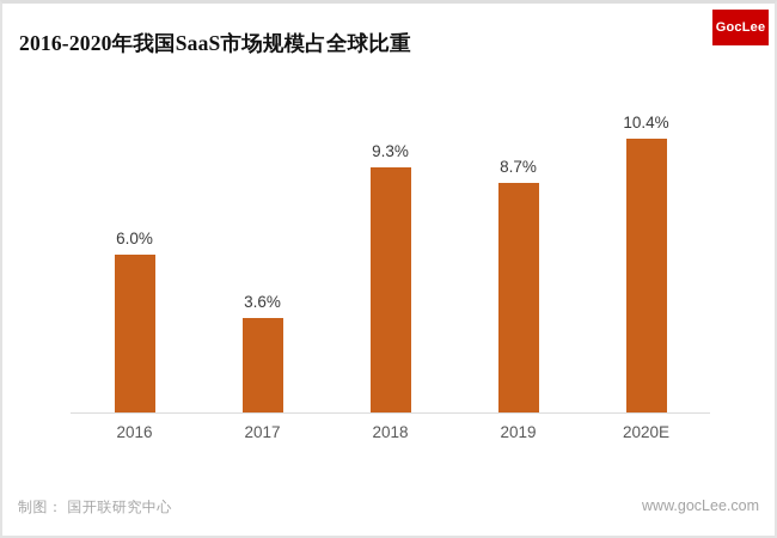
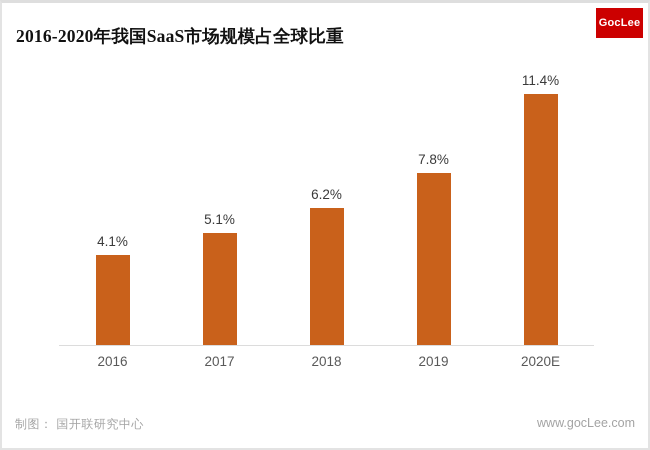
2016: 6.0% -> 4.1%
2017: 3.6% -> 5.1%
2018: 9.3% -> 6.2%
2019: 8.7% -> 7.8%
2020E: 10.4% -> 11.4%
